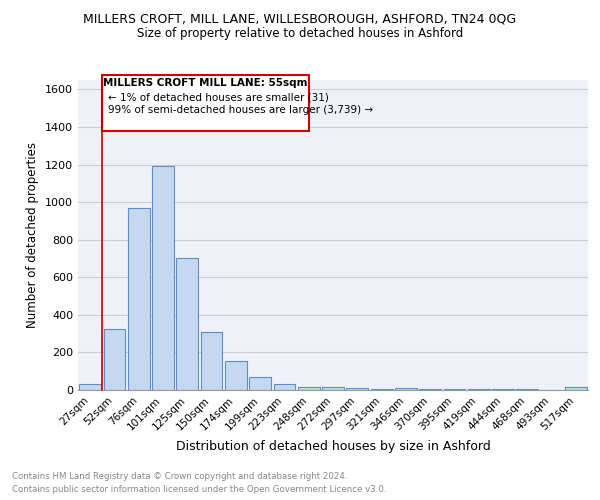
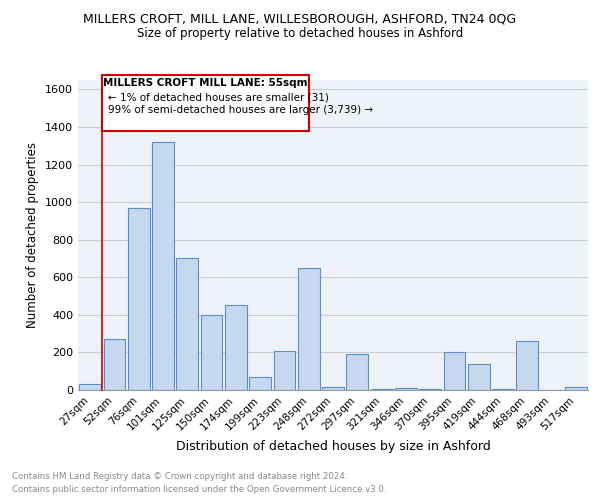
52sqm: 320 -> 270
101sqm: 1190 -> 1320
150sqm: 310 -> 400
174sqm: 160 -> 450
223sqm: 30 -> 210
248sqm: 20 -> 650
297sqm: 10 -> 190
395sqm: 0 -> 200
419sqm: 0 -> 140
468sqm: 0 -> 260
